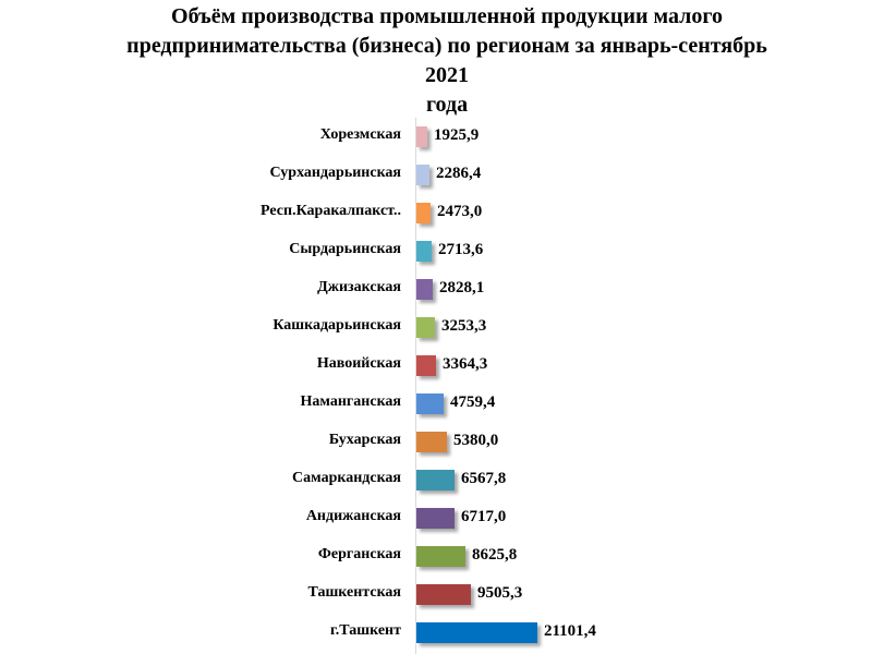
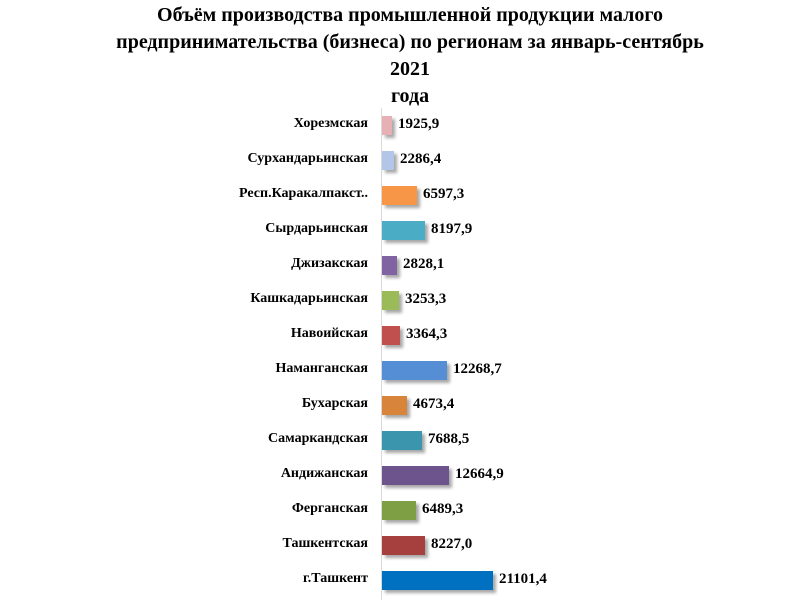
Респ.Каракалпакст..: 2473,0 -> 6597,3
Сырдарьинская: 2713,6 -> 8197,9
Наманганская: 4759,4 -> 12268,7
Бухарская: 5380,0 -> 4673,4
Самаркандская: 6567,8 -> 7688,5
Андижанская: 6717,0 -> 12664,9
Ферганская: 8625,8 -> 6489,3
Ташкентская: 9505,3 -> 8227,0
